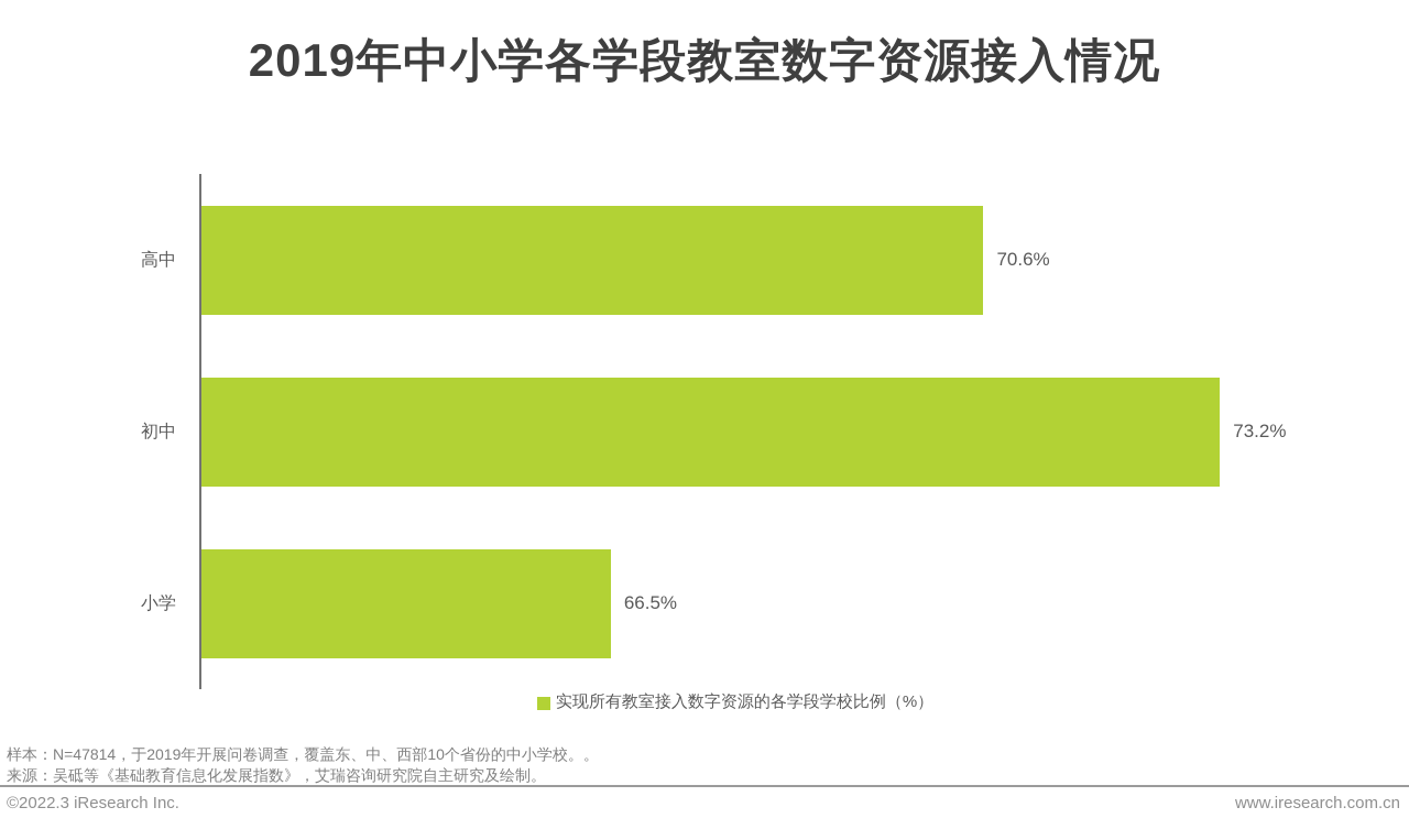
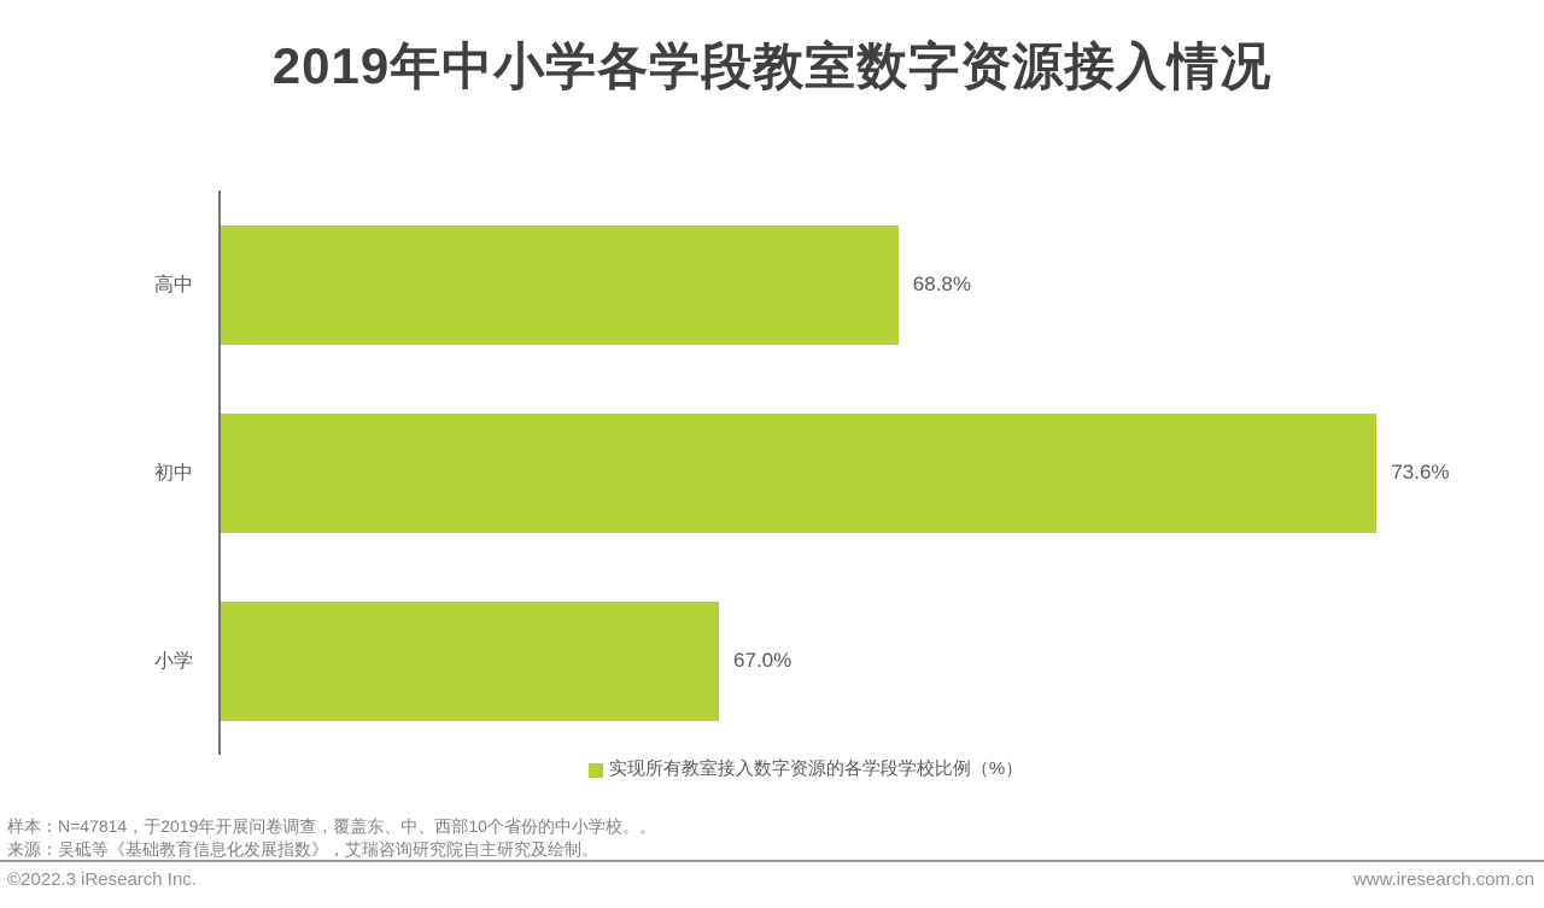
高中: 70.6% -> 68.8%
初中: 73.2% -> 73.6%
小学: 66.5% -> 67.0%
